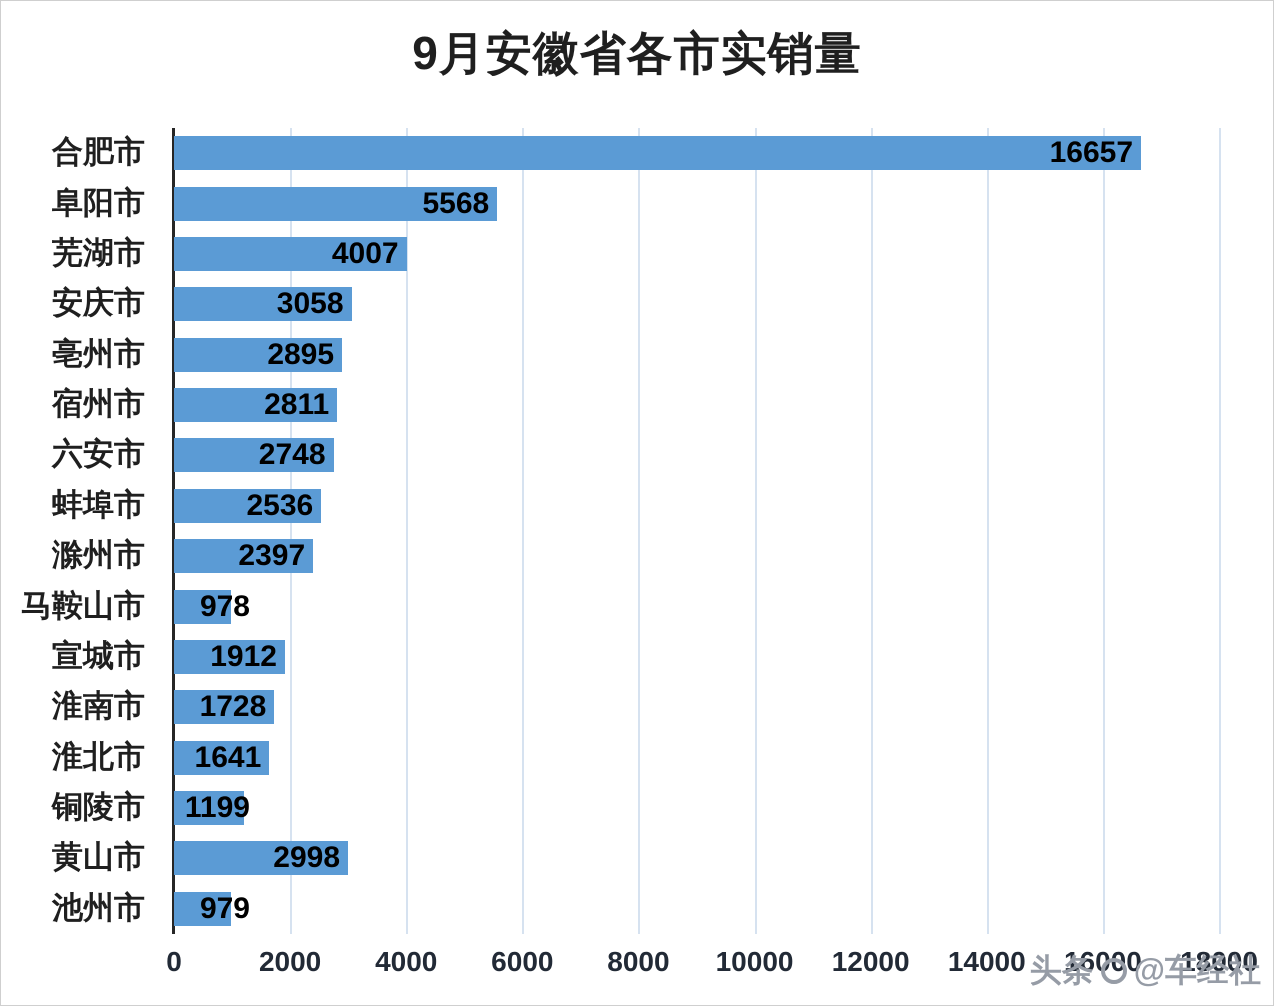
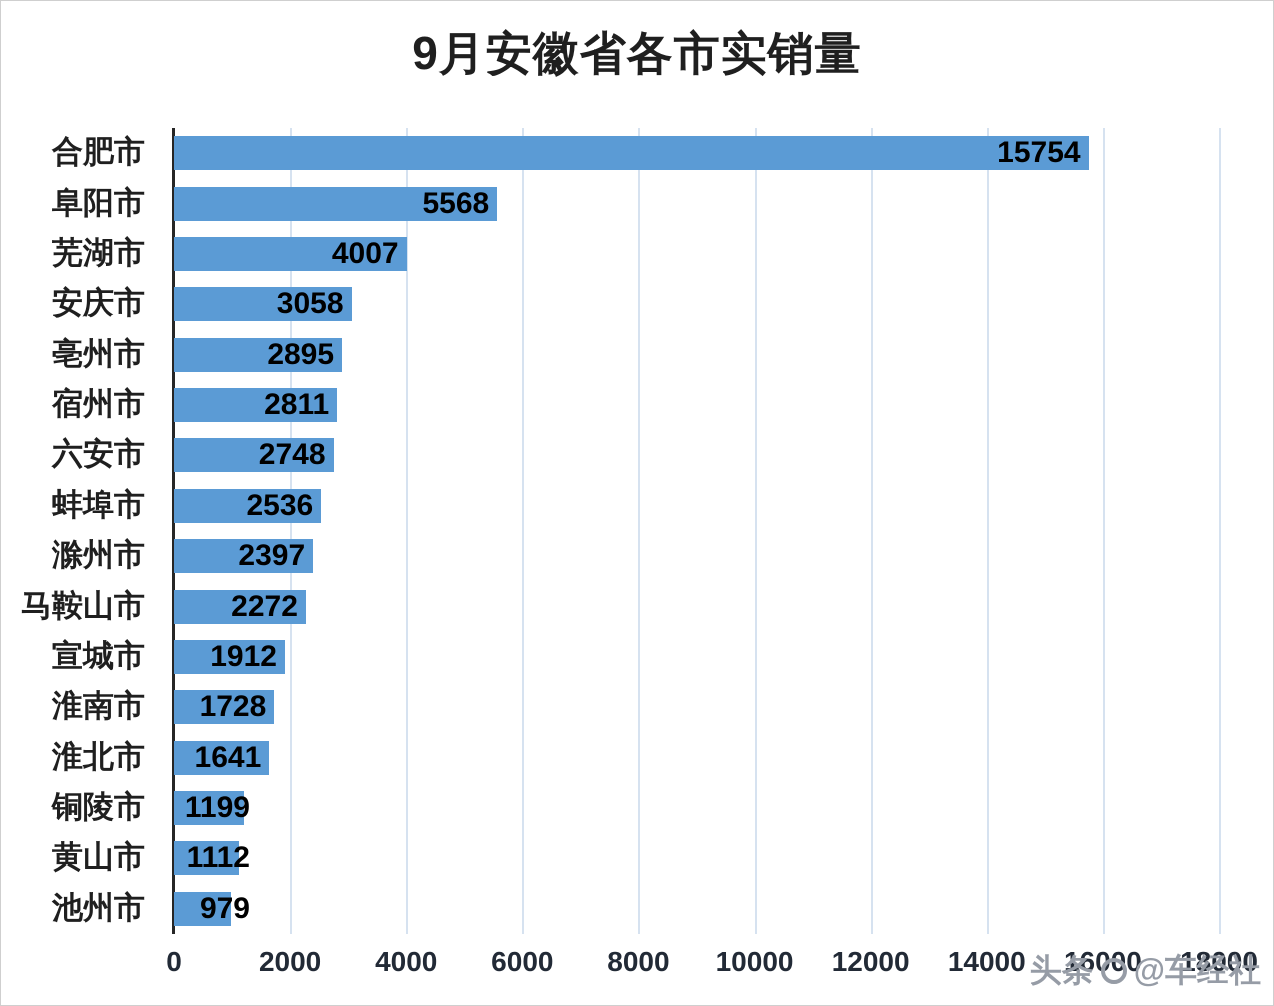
合肥市: 16657 -> 15754
马鞍山市: 978 -> 2272
黄山市: 2998 -> 1112
